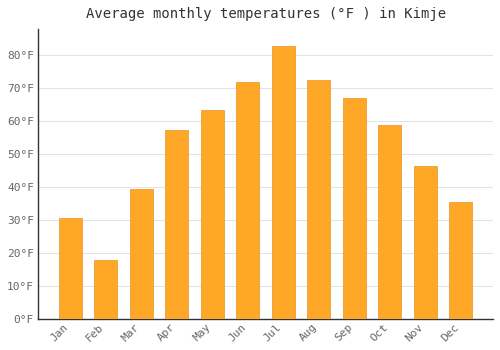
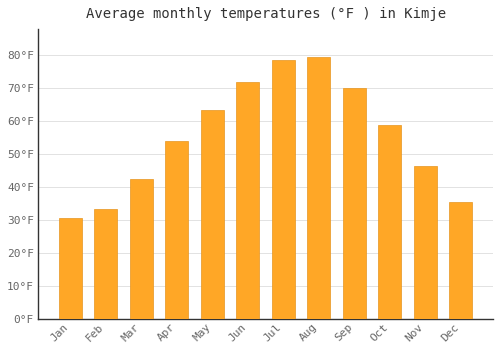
Feb: 18.0°F -> 33.5°F
Mar: 39.5°F -> 42.5°F
Apr: 57.5°F -> 54.0°F
Jul: 83.0°F -> 78.5°F
Aug: 72.5°F -> 79.5°F
Sep: 67.0°F -> 70.0°F
